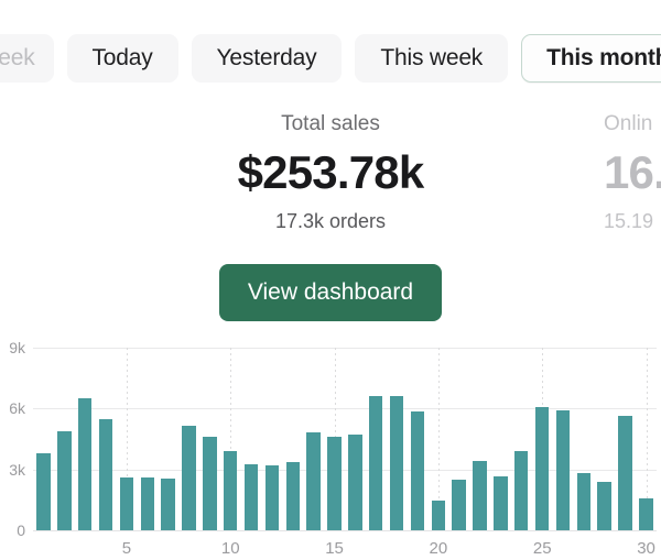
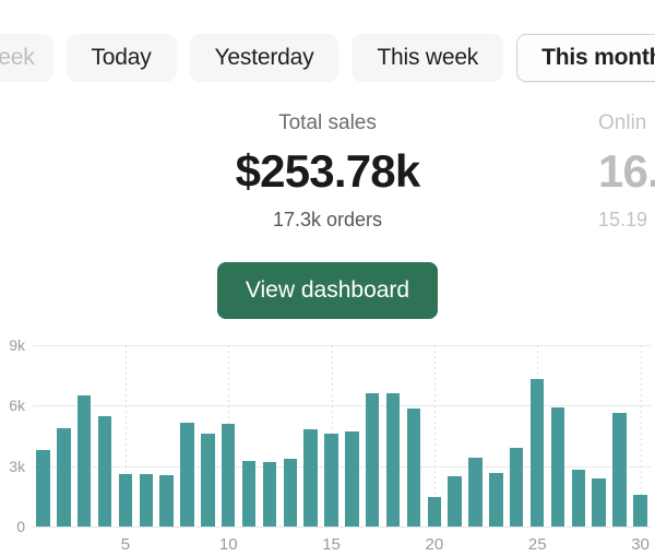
10: 3.9k -> 5.1k
25: 6.1k -> 7.3k
